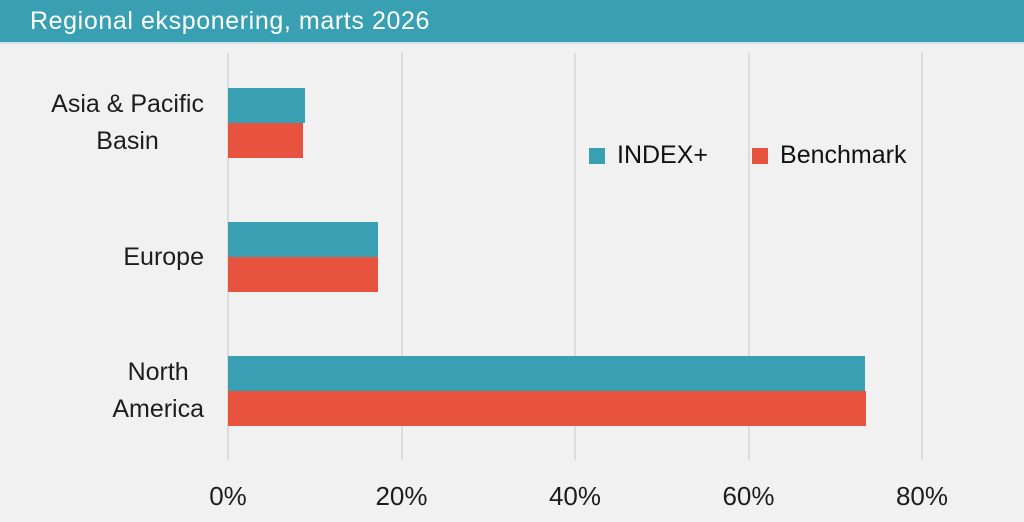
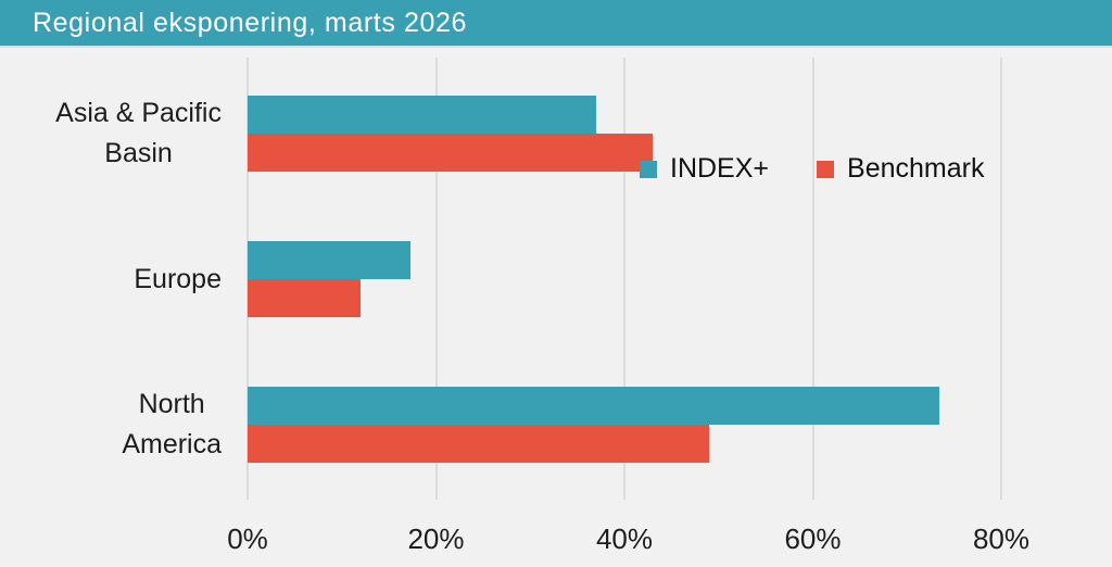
INDEX+/Asia & Pacific Basin: 9% -> 37%
Benchmark/Asia & Pacific Basin: 9% -> 43%
Benchmark/Europe: 17% -> 12%
Benchmark/North America: 74% -> 49%
